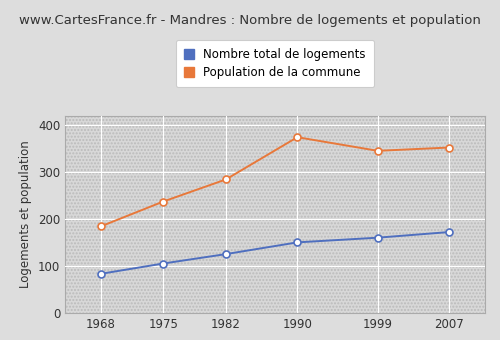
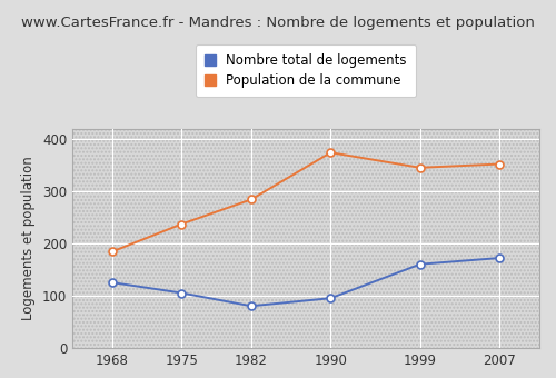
Nombre total de logements/1968: 83 -> 125
Nombre total de logements/1982: 125 -> 80
Nombre total de logements/1990: 150 -> 95
